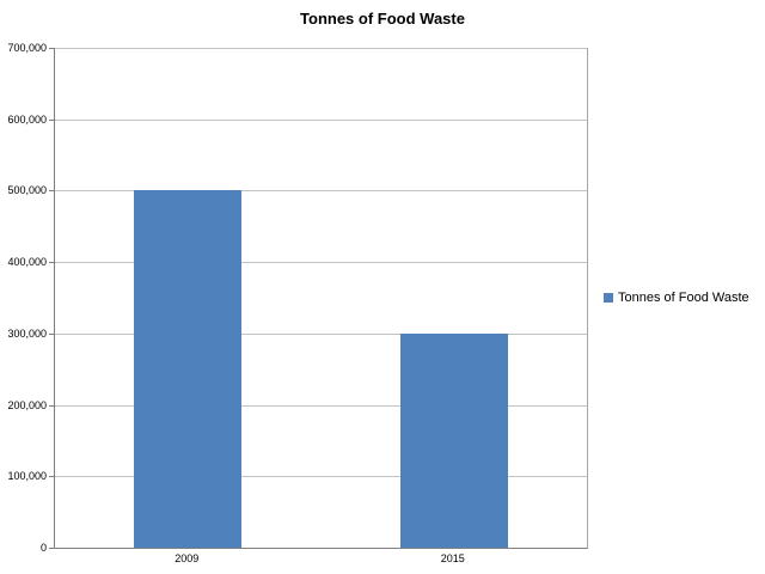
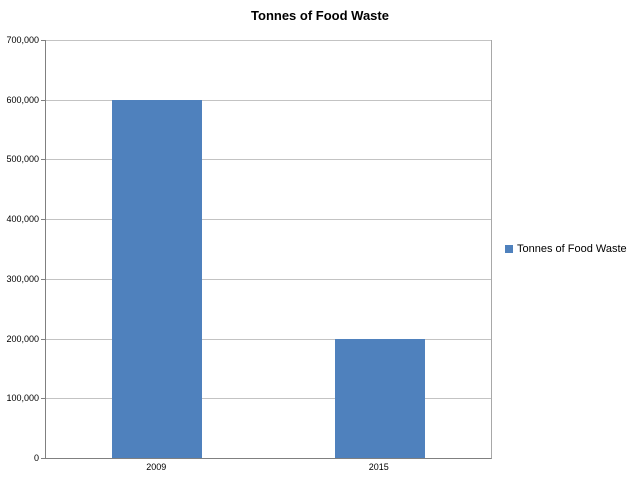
2009: 500000 -> 600000
2015: 300000 -> 200000
